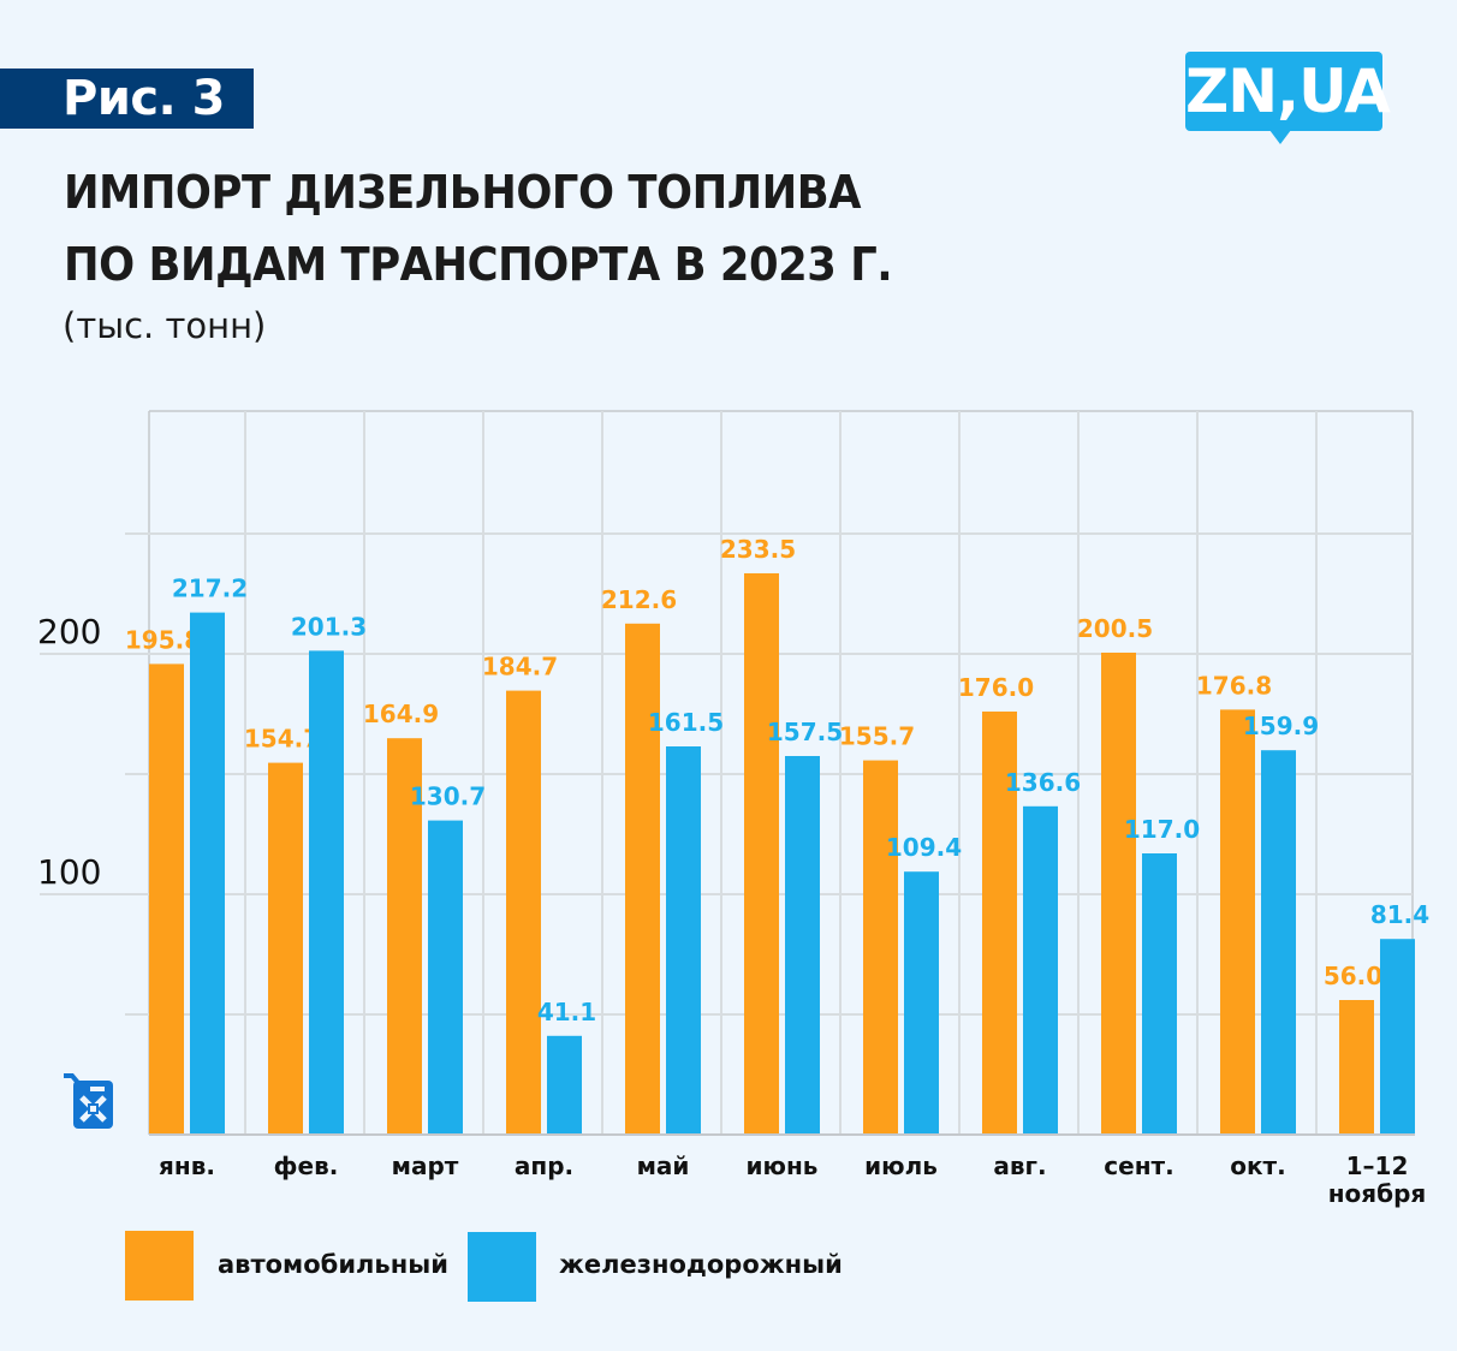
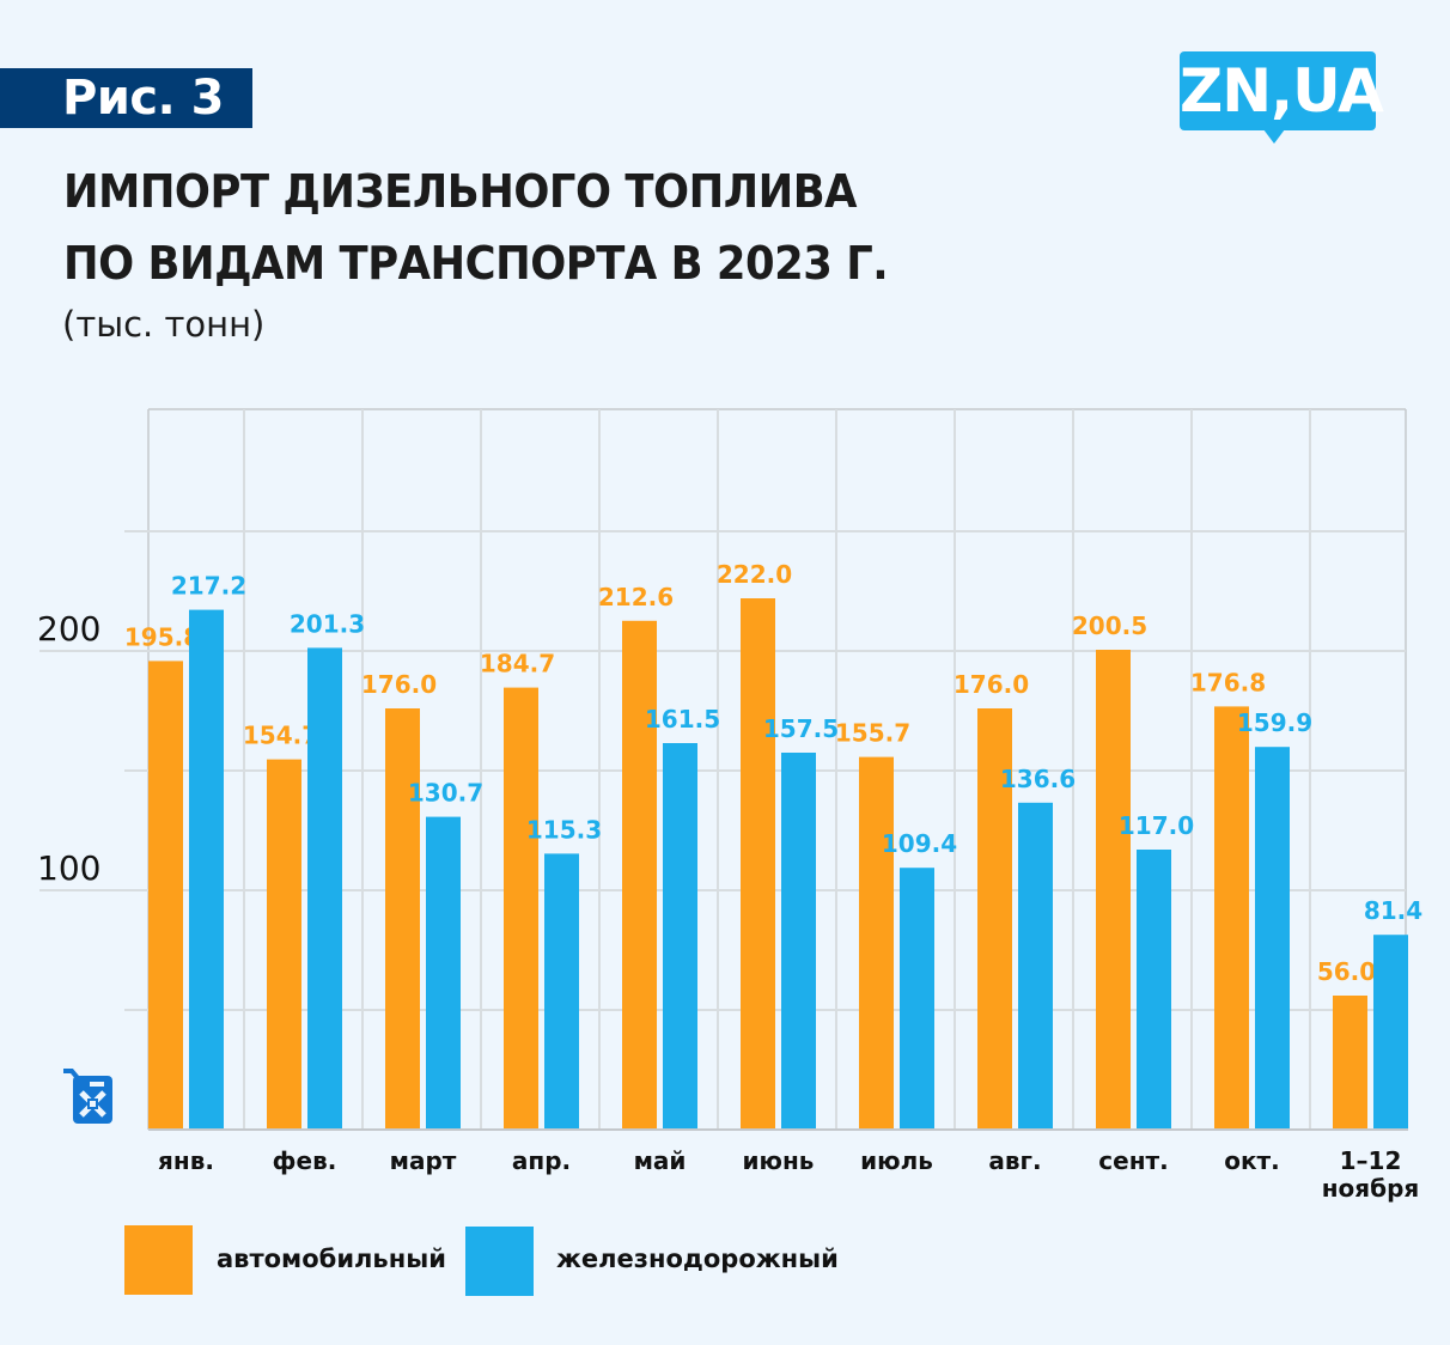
автомобильный/март: 164.9 -> 176.0
железнодорожный/апр.: 41.1 -> 115.3
автомобильный/июнь: 233.5 -> 222.0
